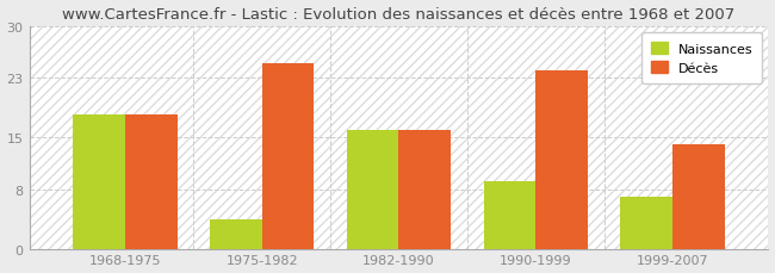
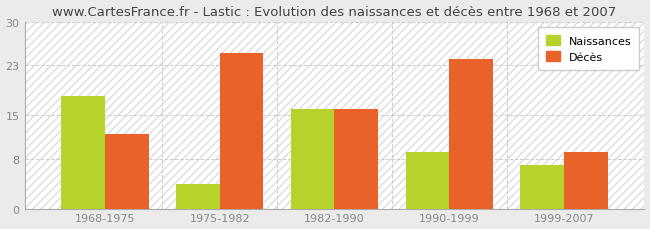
Décès/1968-1975: 18 -> 12
Décès/1999-2007: 14 -> 9
